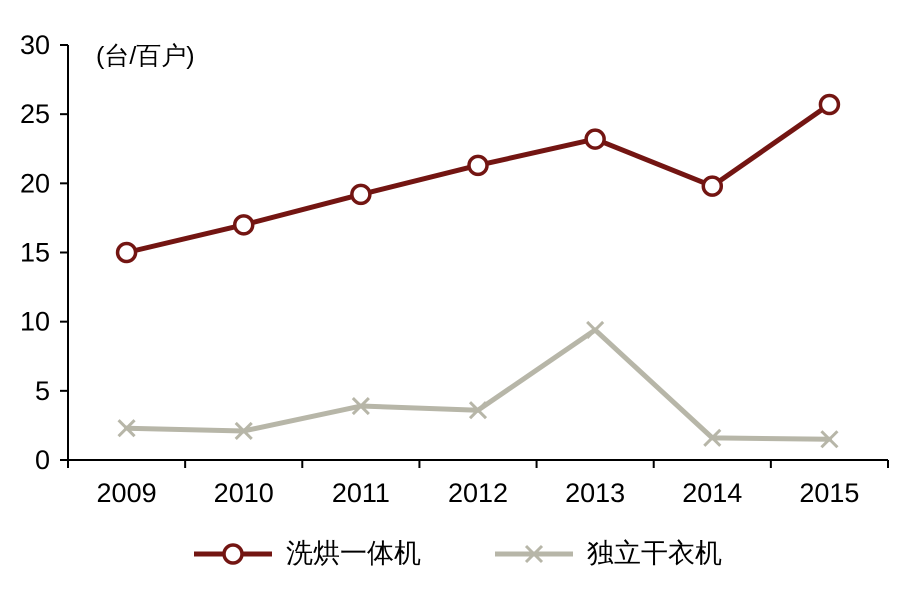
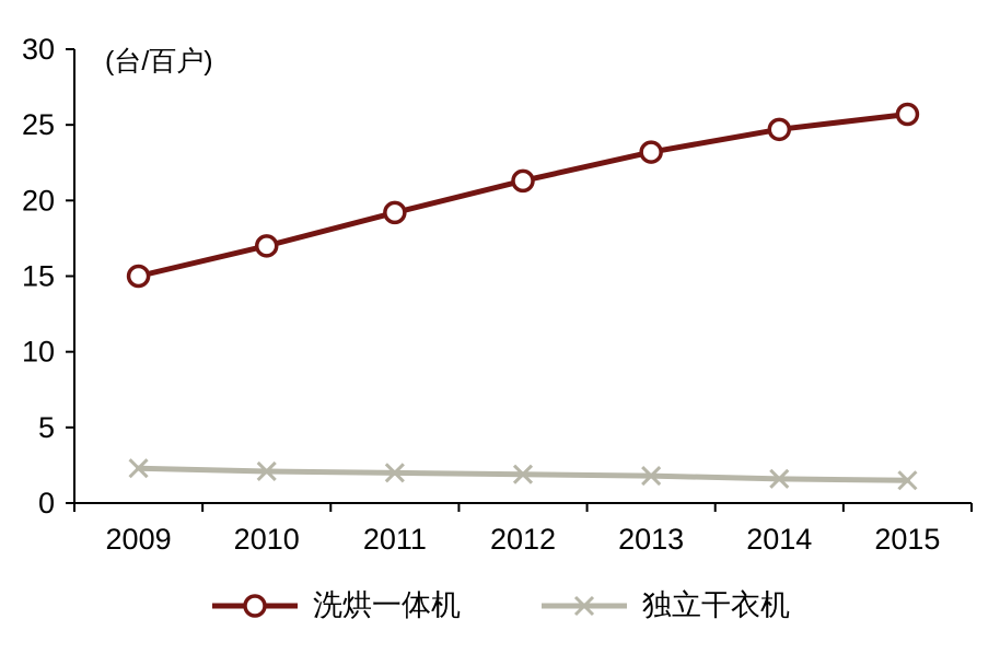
独立干衣机/2011: 3.9 -> 2.0
独立干衣机/2012: 3.6 -> 1.9
独立干衣机/2013: 9.4 -> 1.8
洗烘一体机/2014: 19.8 -> 24.7
